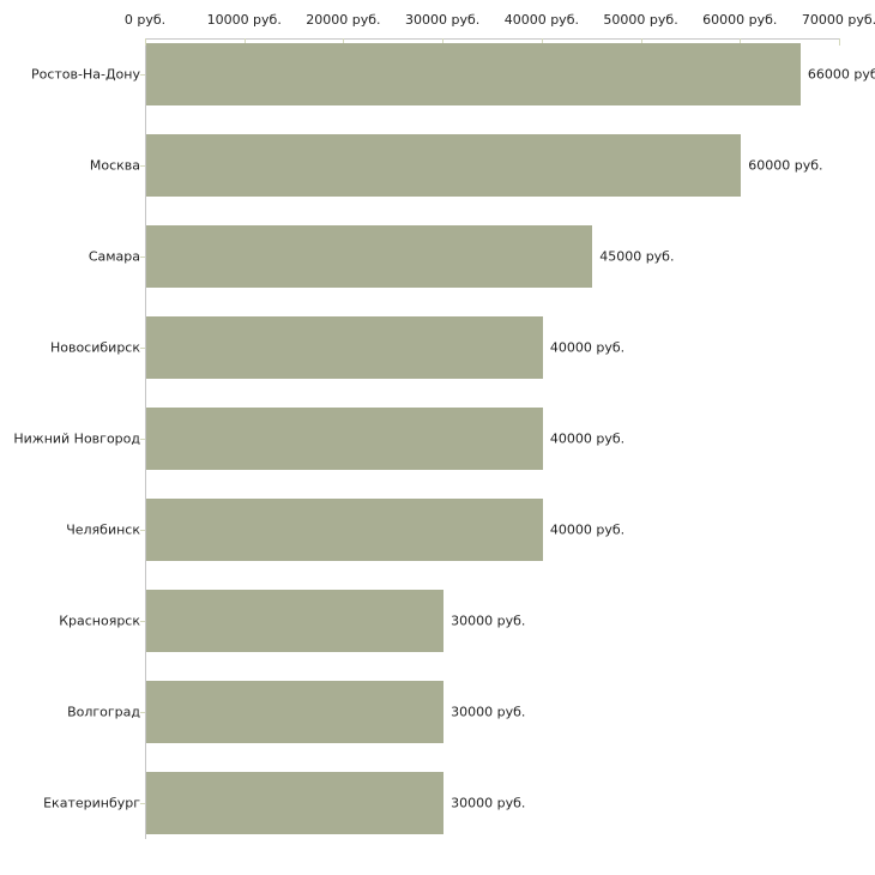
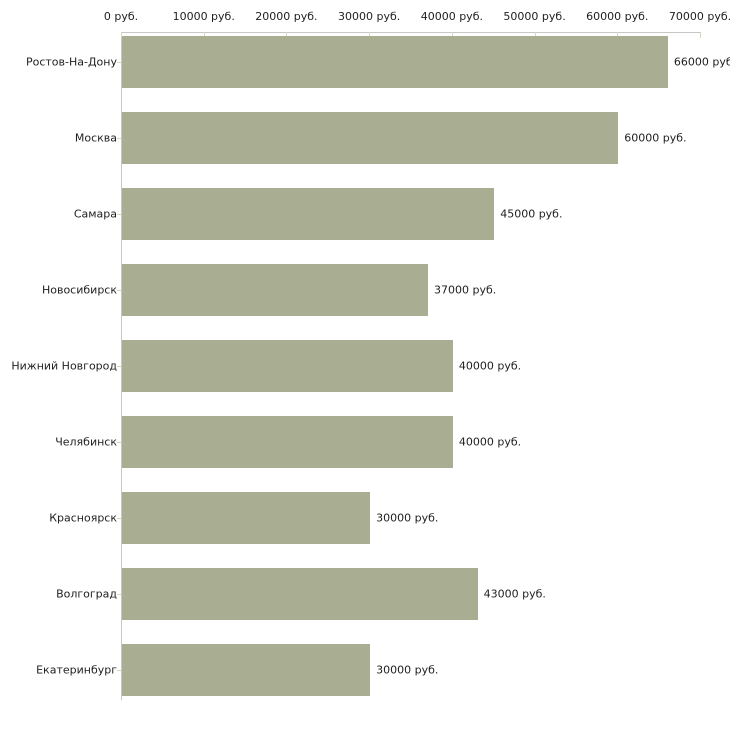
Новосибирск: 40000 -> 37000
Волгоград: 30000 -> 43000
